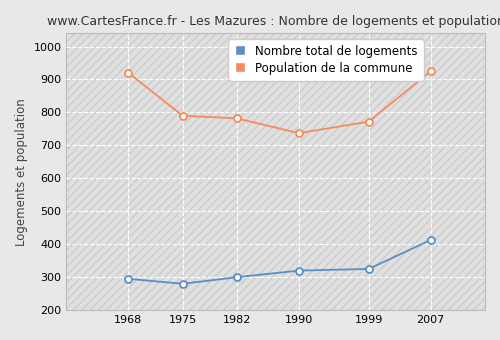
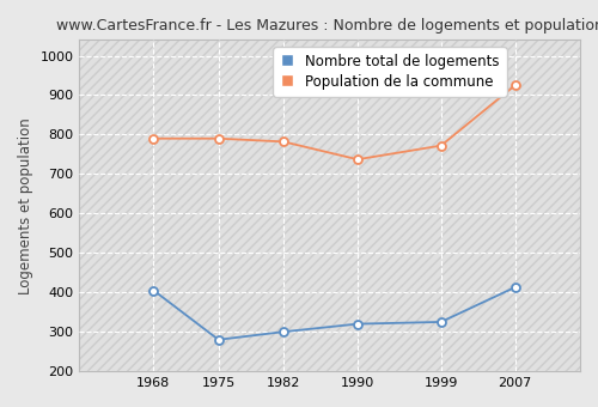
Nombre total de logements/1968: 295 -> 405
Population de la commune/1968: 920 -> 790
